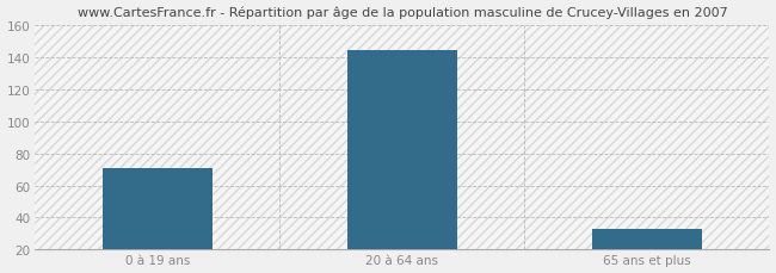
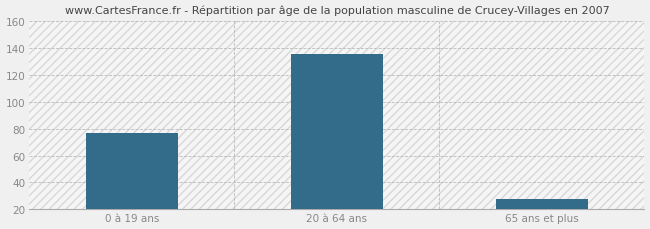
0 à 19 ans: 71 -> 77
20 à 64 ans: 145 -> 136
65 ans et plus: 33 -> 28
